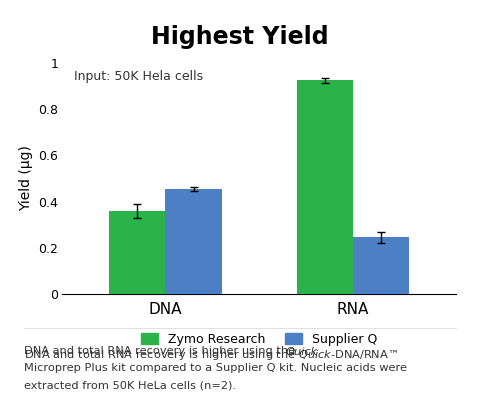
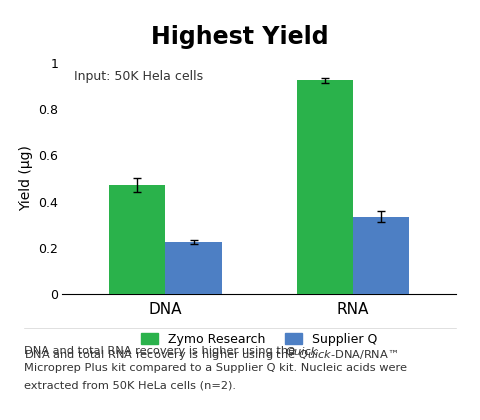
Zymo Research/DNA: 0.360 -> 0.470
Supplier Q/DNA: 0.455 -> 0.225
Supplier Q/RNA: 0.245 -> 0.335
